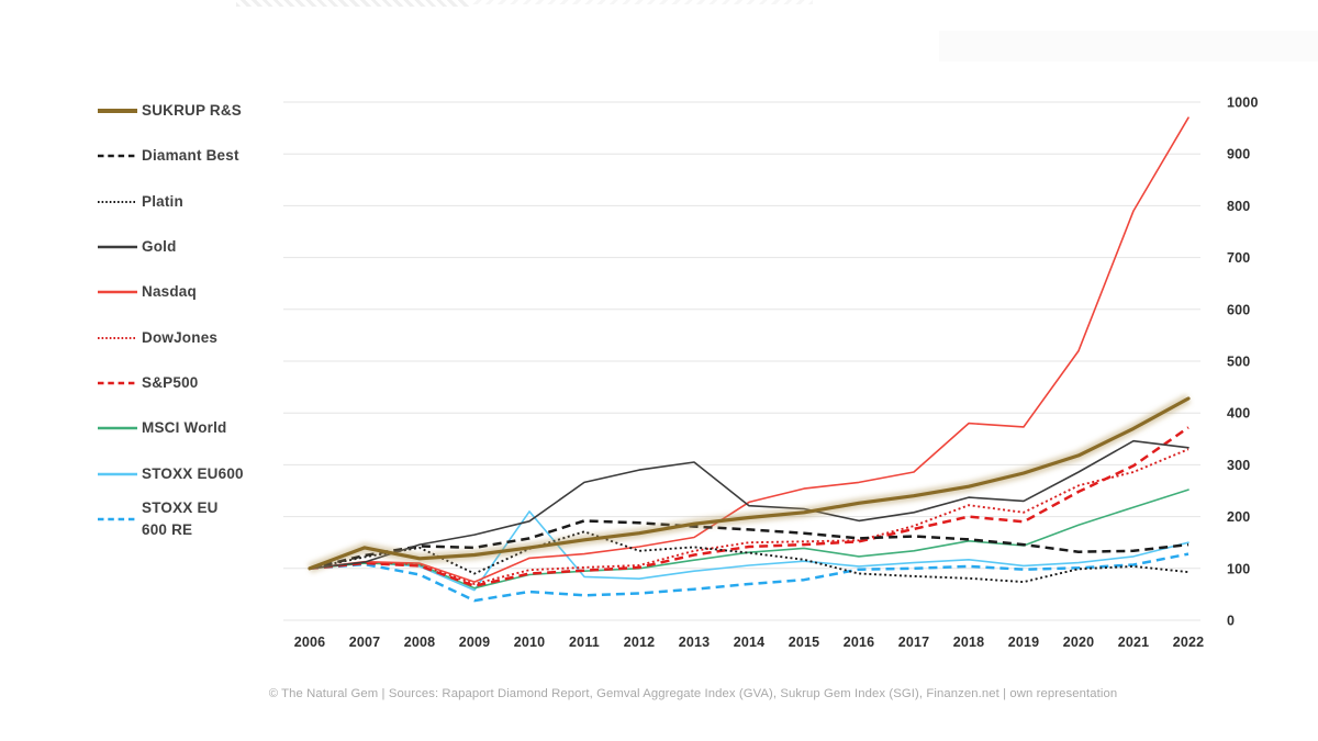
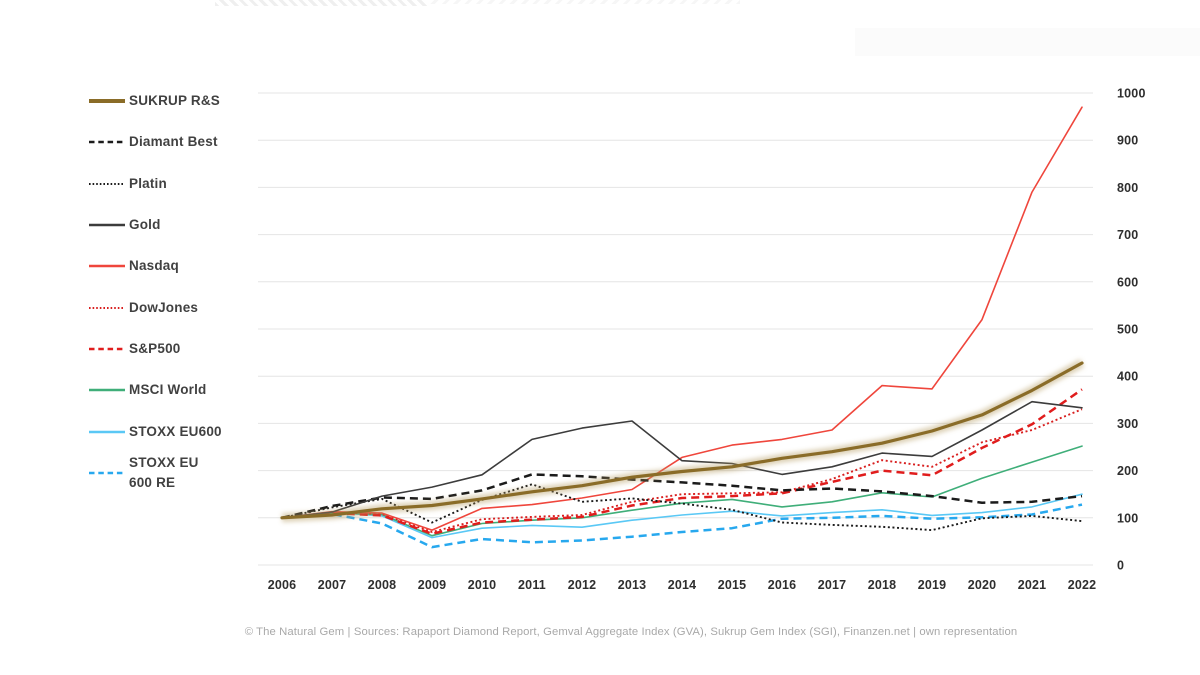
SUKRUP R&S/2007: 140 -> 110
STOXX EU600/2010: 210 -> 80
